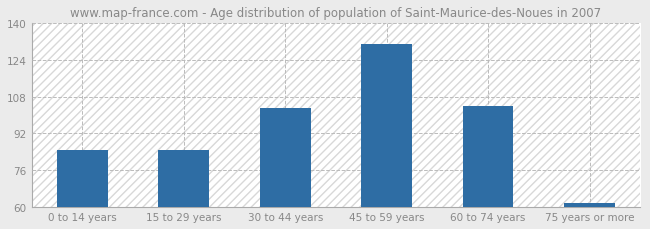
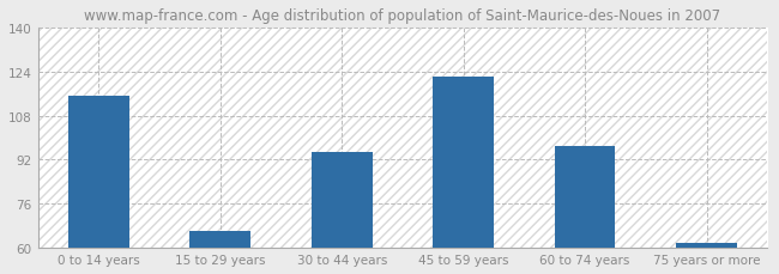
0 to 14 years: 85 -> 115
15 to 29 years: 85 -> 66
30 to 44 years: 103 -> 95
45 to 59 years: 131 -> 122
60 to 74 years: 104 -> 97
